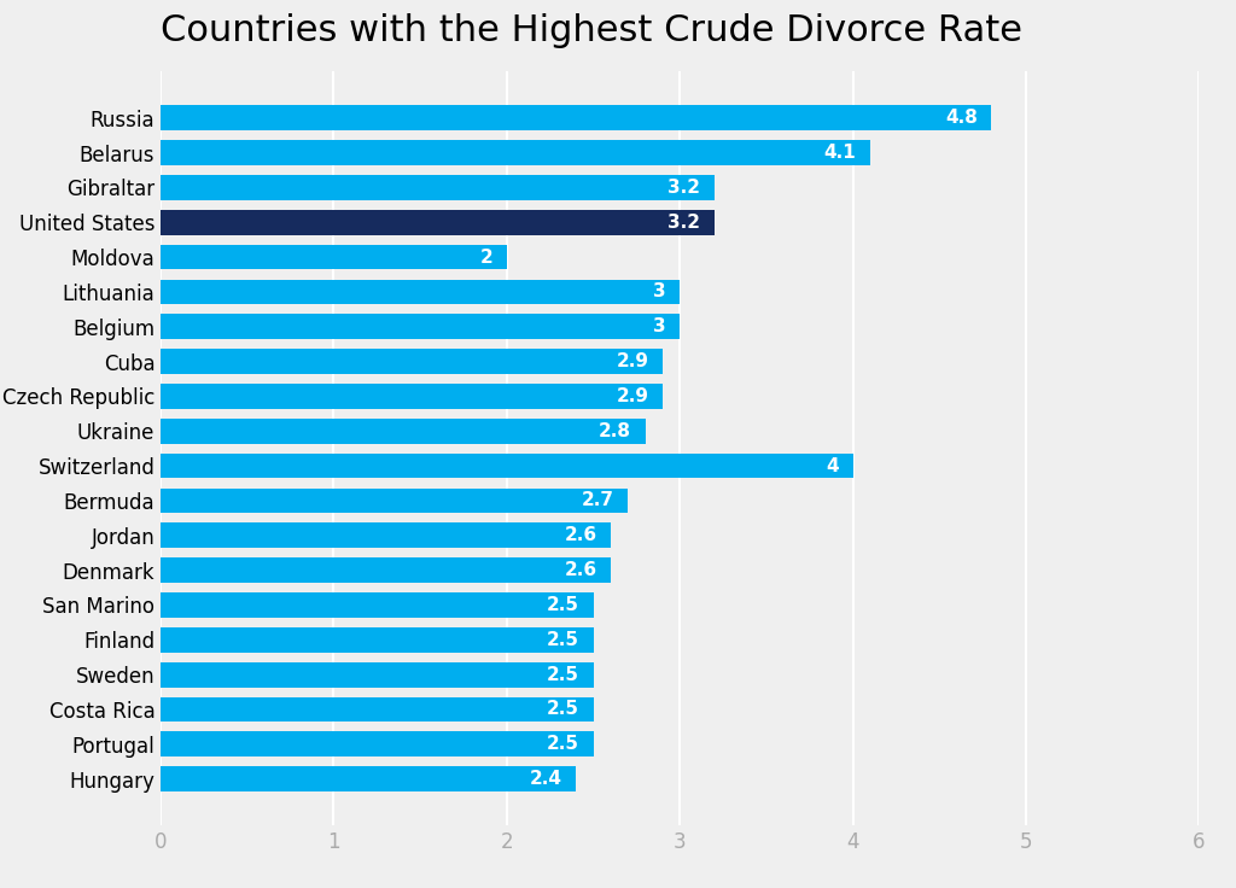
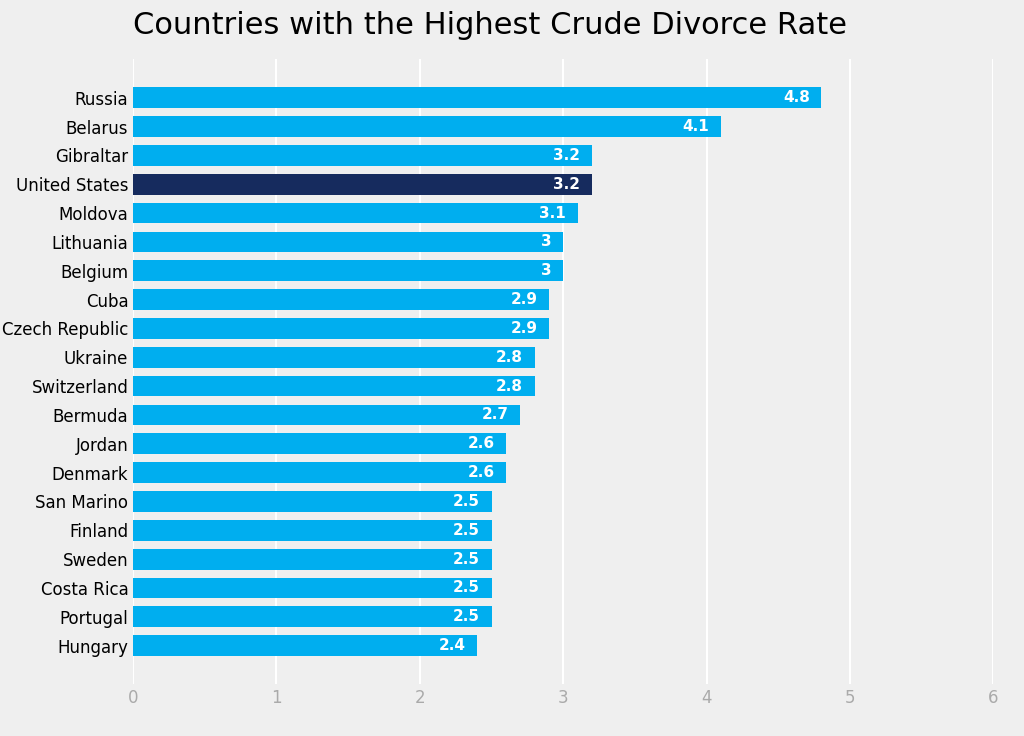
Moldova: 2 -> 3.1
Switzerland: 4 -> 2.8
